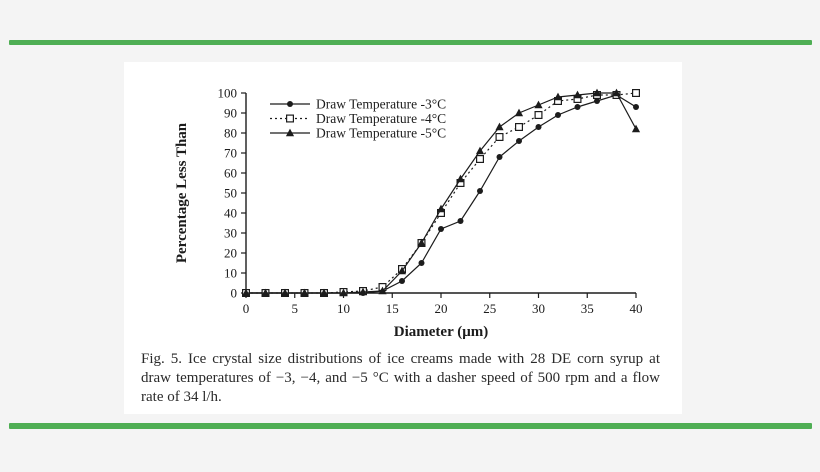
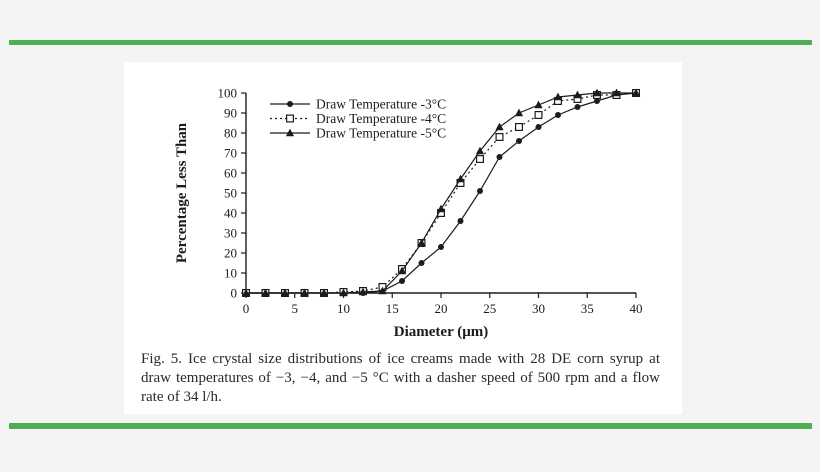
Draw Temperature -3°C/20: 32 -> 23
Draw Temperature -3°C/40: 93 -> 100
Draw Temperature -5°C/40: 82 -> 100
